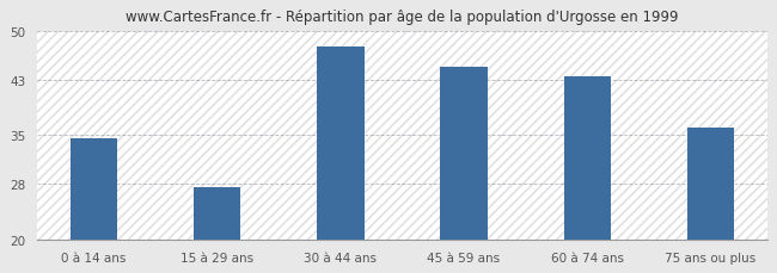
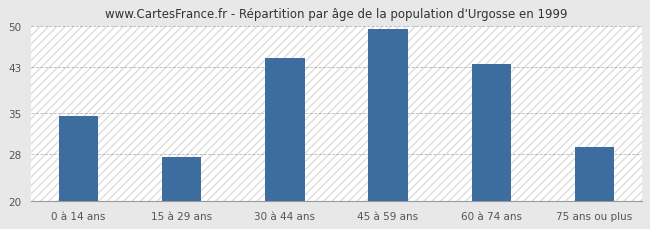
30 à 44 ans: 47.8 -> 44.5
45 à 59 ans: 44.8 -> 49.5
75 ans ou plus: 36.0 -> 29.3
